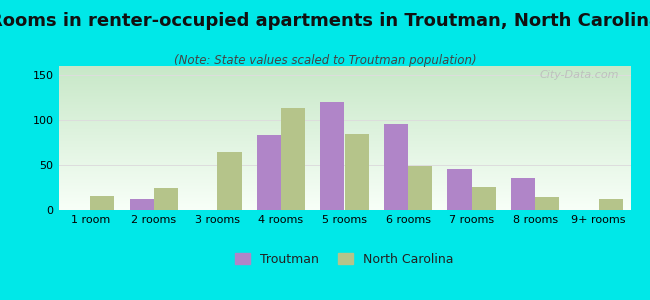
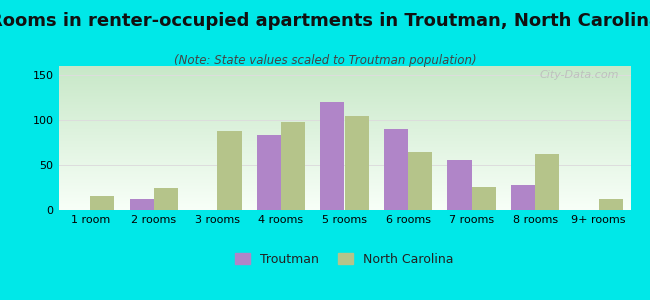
North Carolina/3 rooms: 65 -> 88
North Carolina/4 rooms: 113 -> 98
North Carolina/5 rooms: 85 -> 104
Troutman/6 rooms: 96 -> 90
North Carolina/6 rooms: 49 -> 64
Troutman/7 rooms: 46 -> 56
Troutman/8 rooms: 36 -> 28
North Carolina/8 rooms: 14 -> 62
